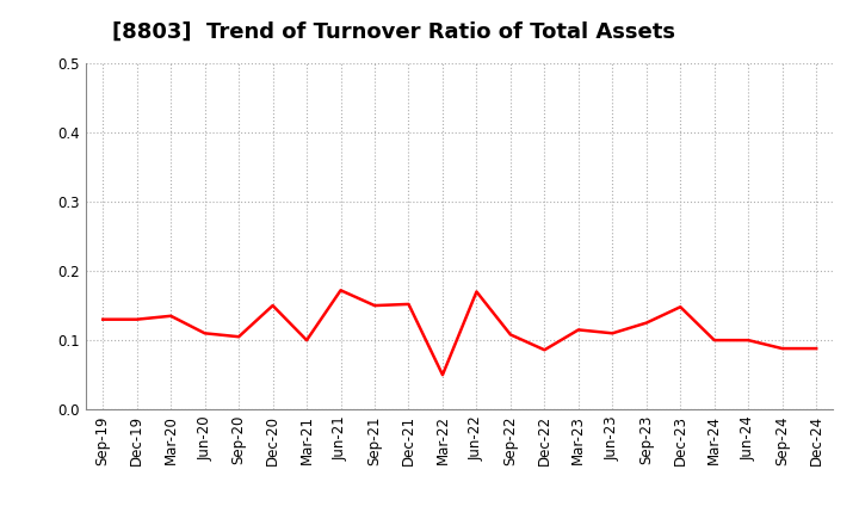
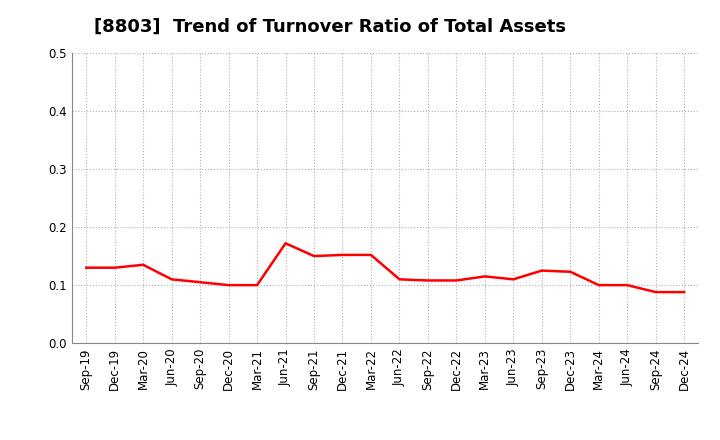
Dec-20: 0.150 -> 0.100
Mar-22: 0.050 -> 0.152
Jun-22: 0.170 -> 0.110
Dec-22: 0.086 -> 0.108
Dec-23: 0.148 -> 0.123
